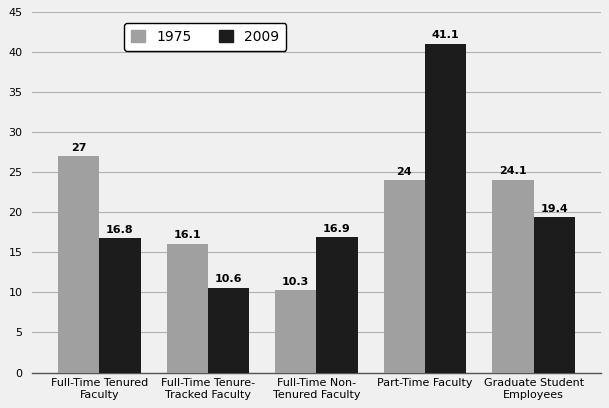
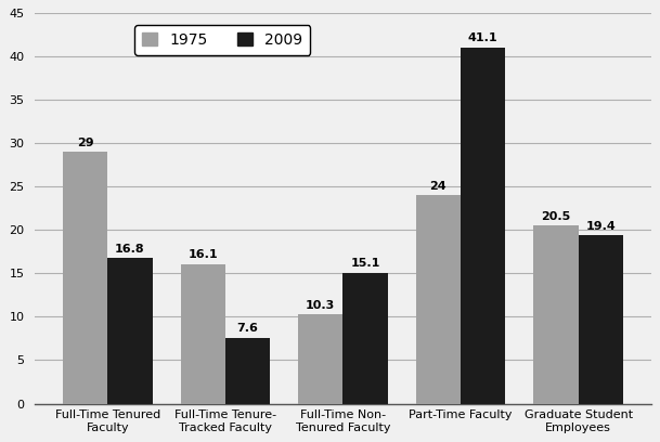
1975/Full-Time Tenured Faculty: 27 -> 29
2009/Full-Time Tenure- Tracked Faculty: 10.6 -> 7.6
2009/Full-Time Non- Tenured Faculty: 16.9 -> 15.1
1975/Graduate Student Employees: 24.1 -> 20.5
